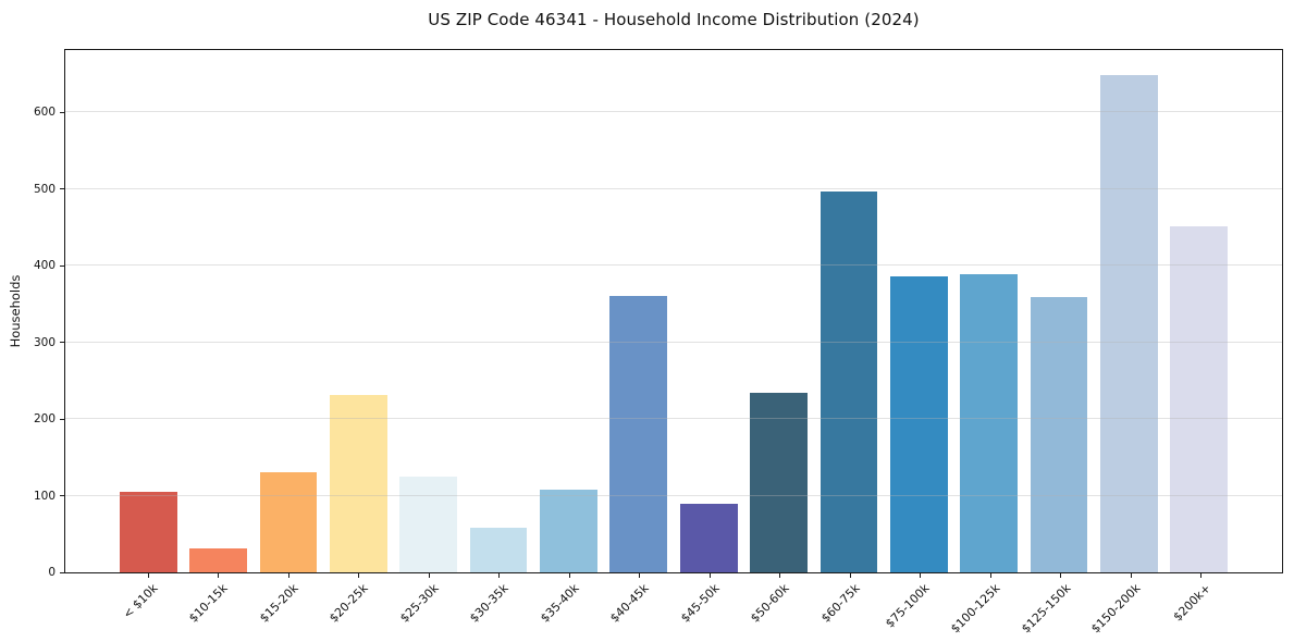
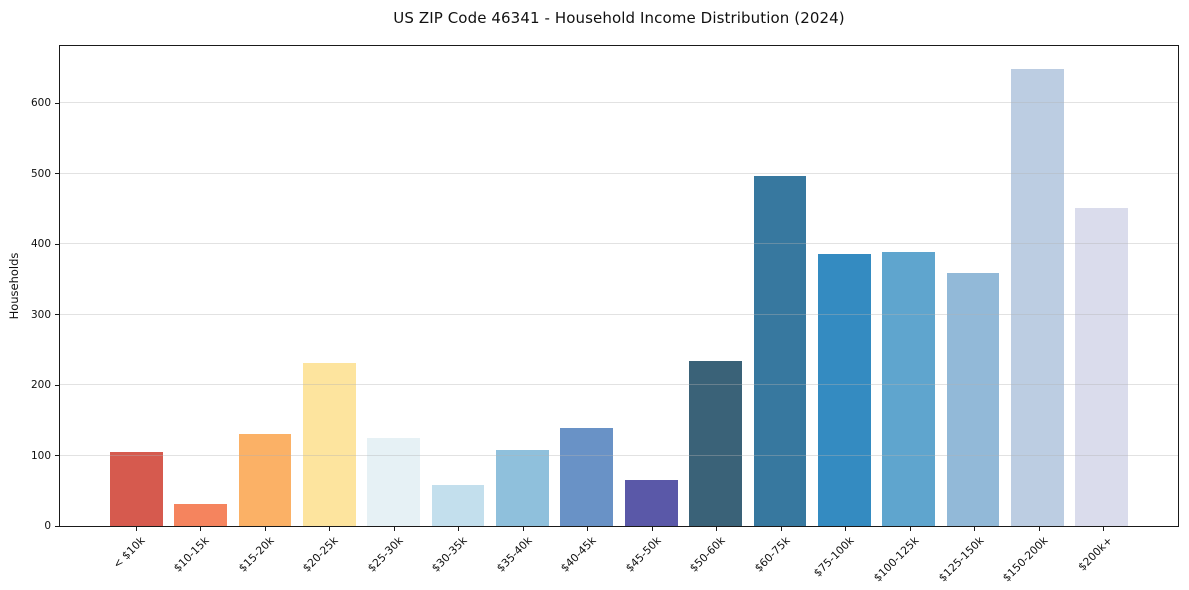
$40-45k: 360 -> 140
$45-50k: 90 -> 60
